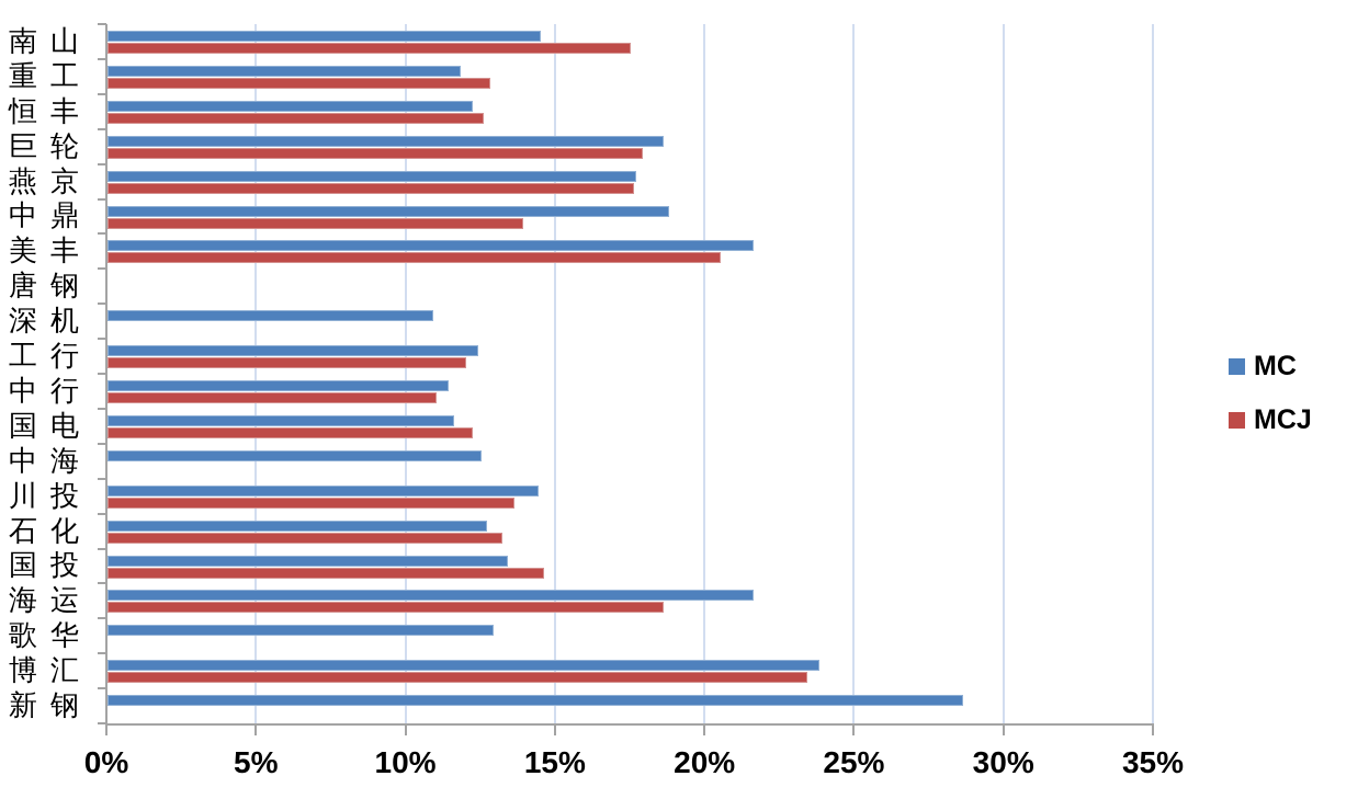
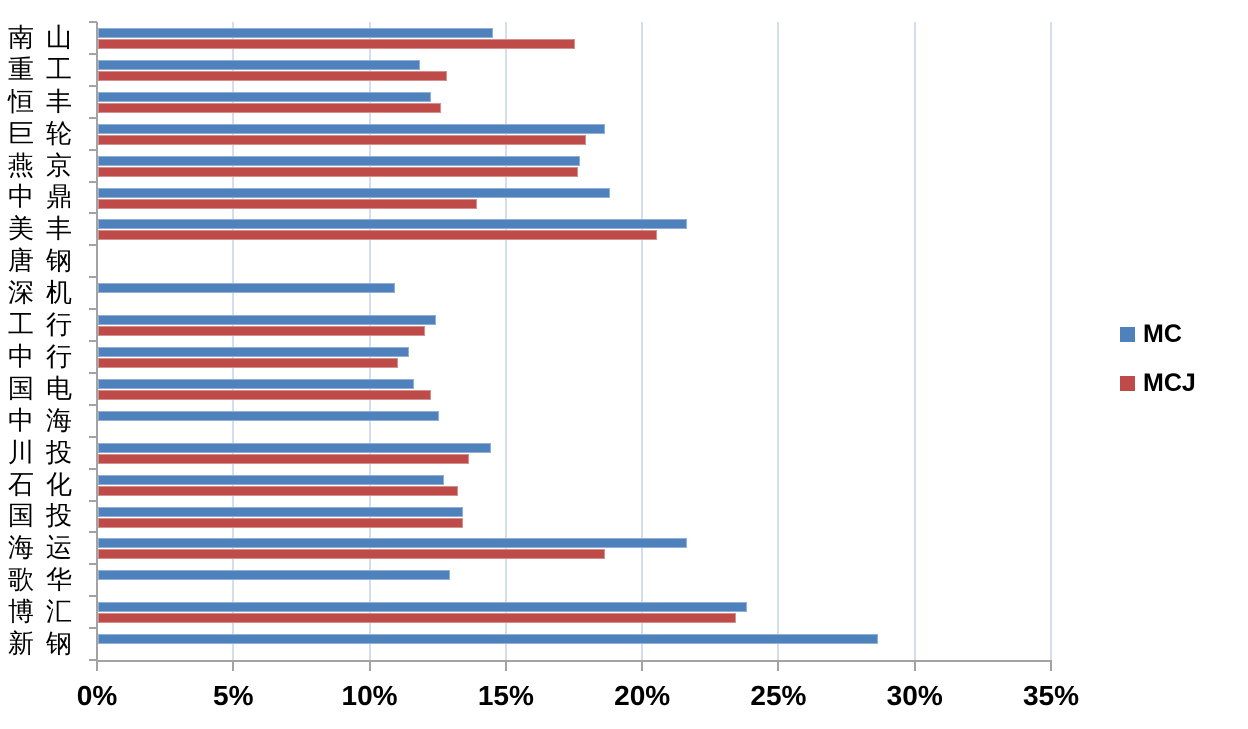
MCJ/国投: 14.6% -> 13.4%
